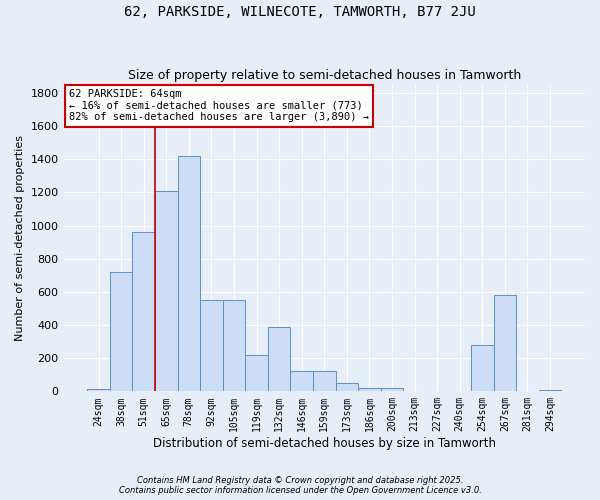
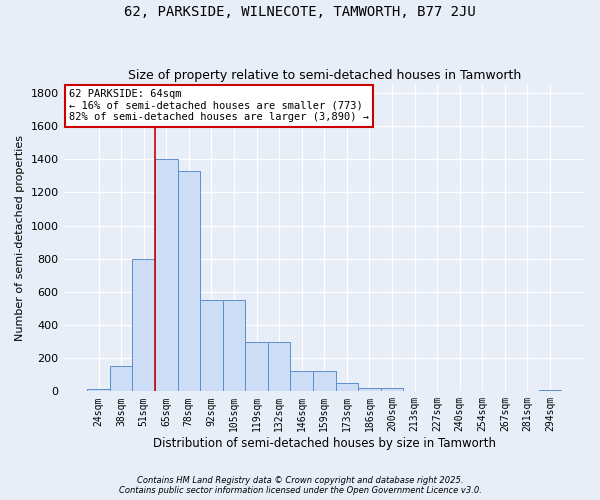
38sqm: 720 -> 150
51sqm: 960 -> 800
65sqm: 1210 -> 1400
78sqm: 1420 -> 1330
119sqm: 220 -> 300
132sqm: 390 -> 300
254sqm: 280 -> 0
267sqm: 580 -> 0
